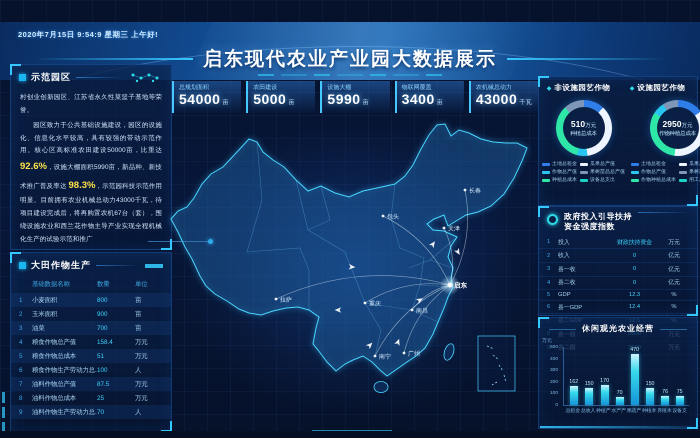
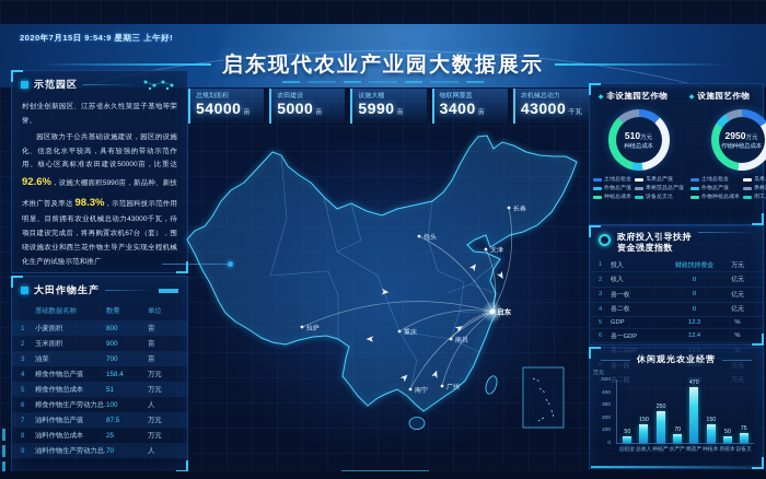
总租金: 162 -> 50
种植产: 170 -> 250
养殖本: 76 -> 50
